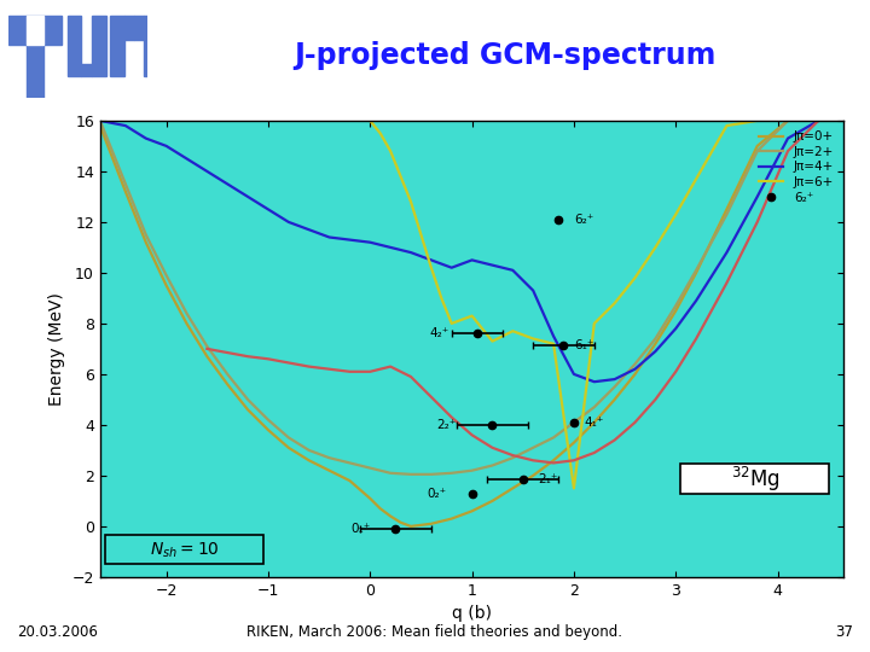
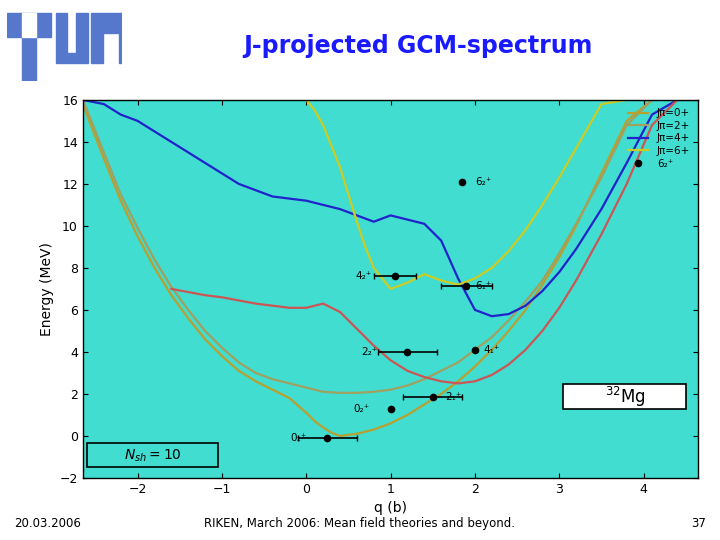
Jπ=6+/1: 8.3 -> 7.0
Jπ=6+/2: 1.5 -> 7.5
